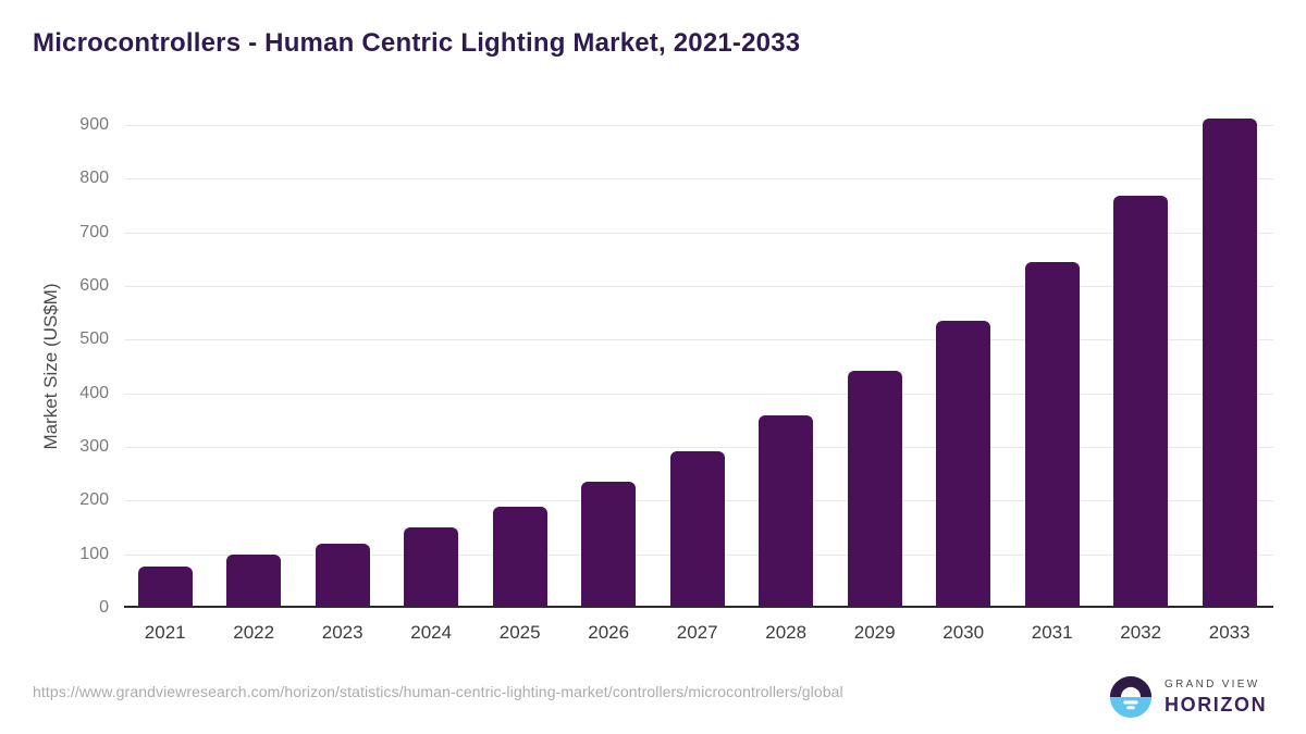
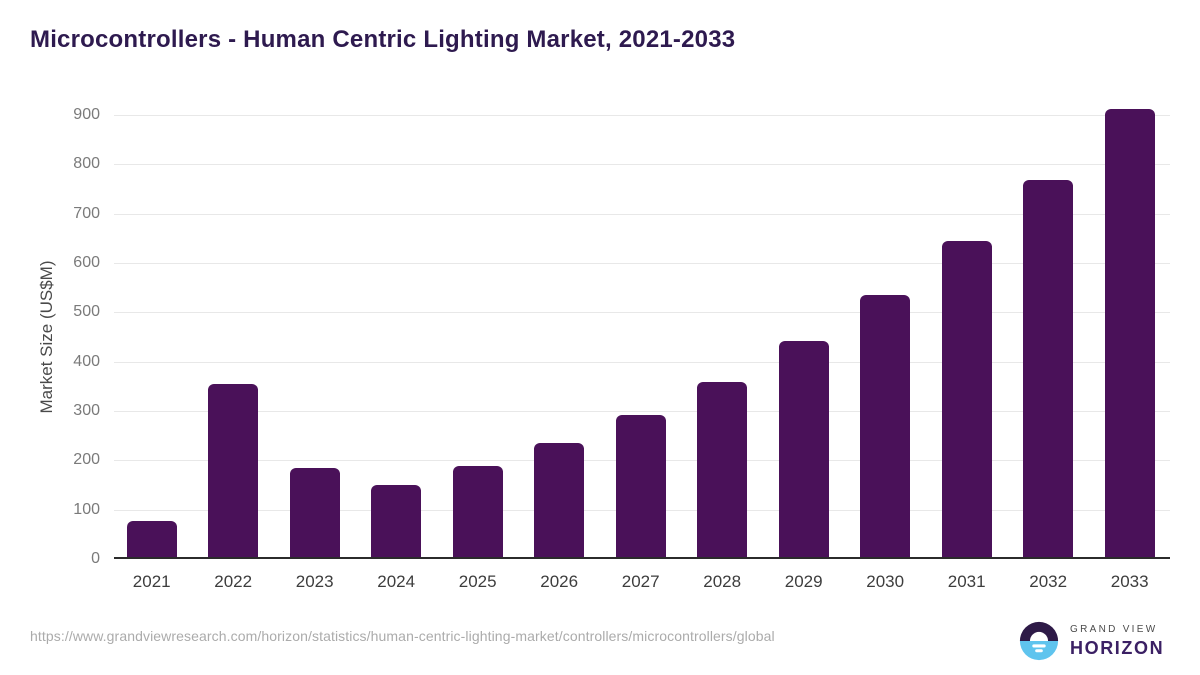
2022: 100 -> 350
2023: 120 -> 180
